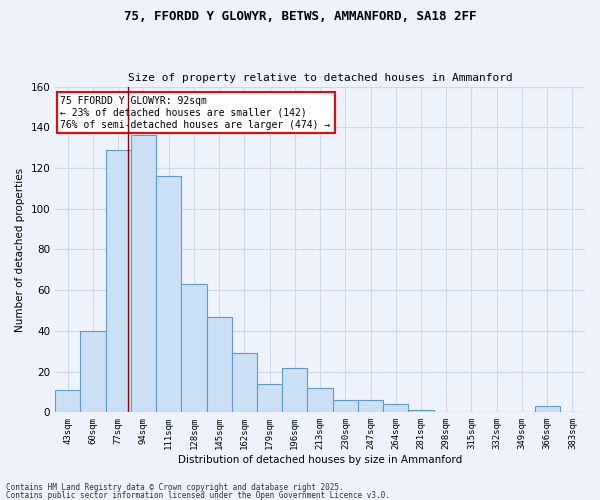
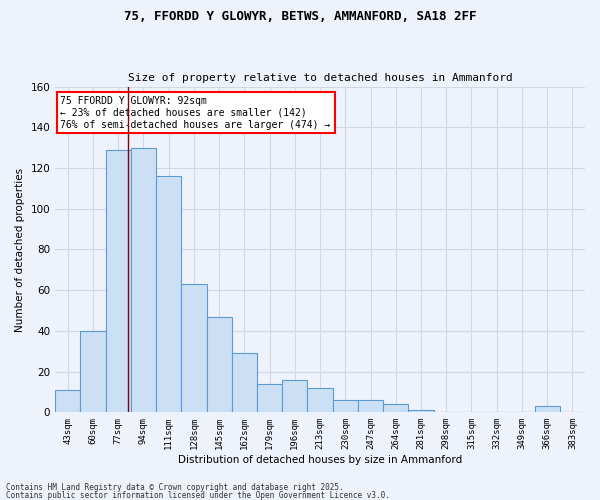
94sqm: 136 -> 130
196sqm: 22 -> 16
